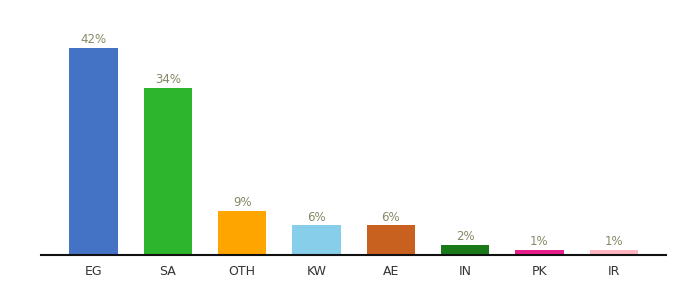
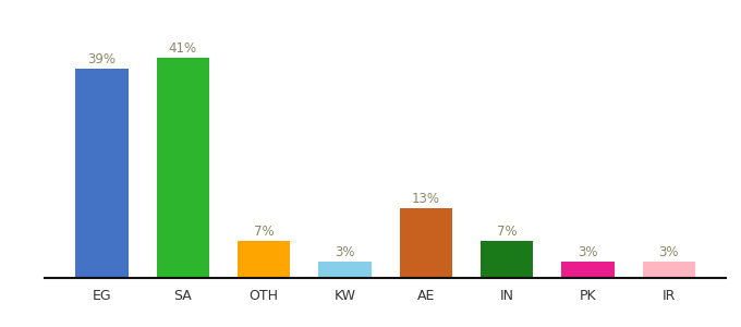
EG: 42% -> 39%
SA: 34% -> 41%
OTH: 9% -> 7%
KW: 6% -> 3%
AE: 6% -> 13%
IN: 2% -> 7%
PK: 1% -> 3%
IR: 1% -> 3%
